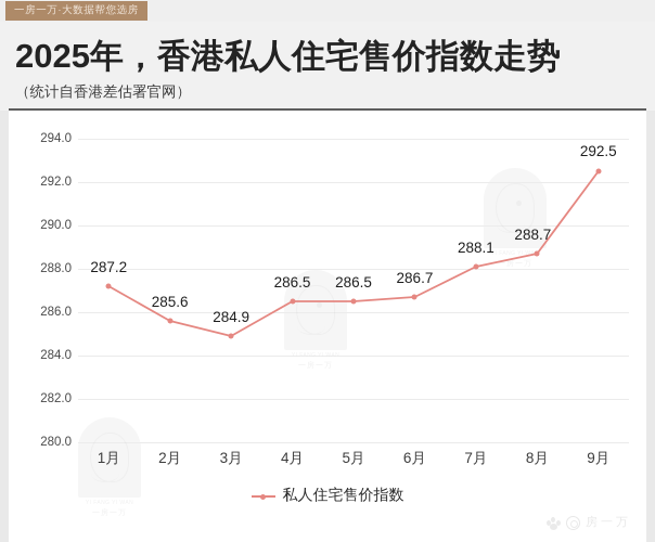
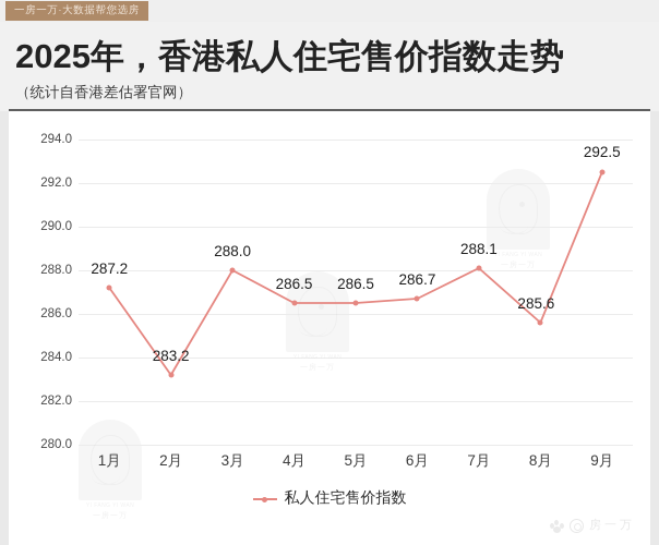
2月: 285.6 -> 283.2
3月: 284.9 -> 288.0
8月: 288.7 -> 285.6
